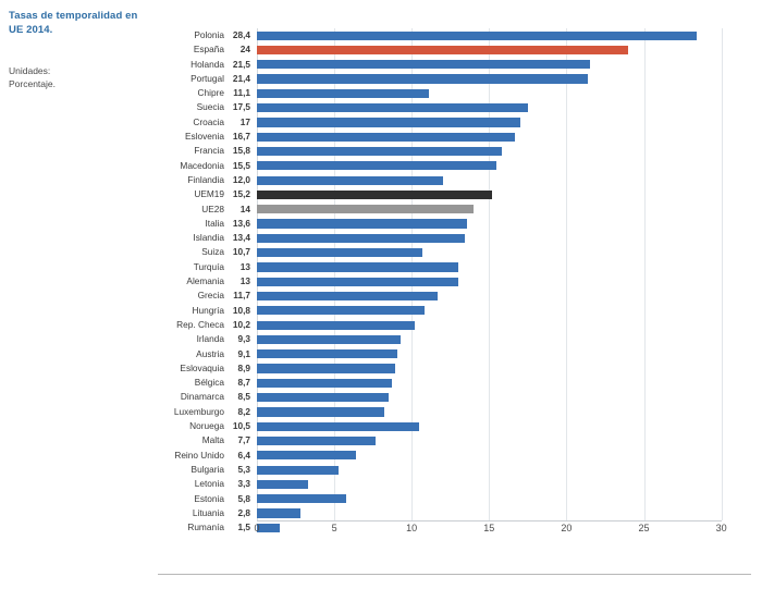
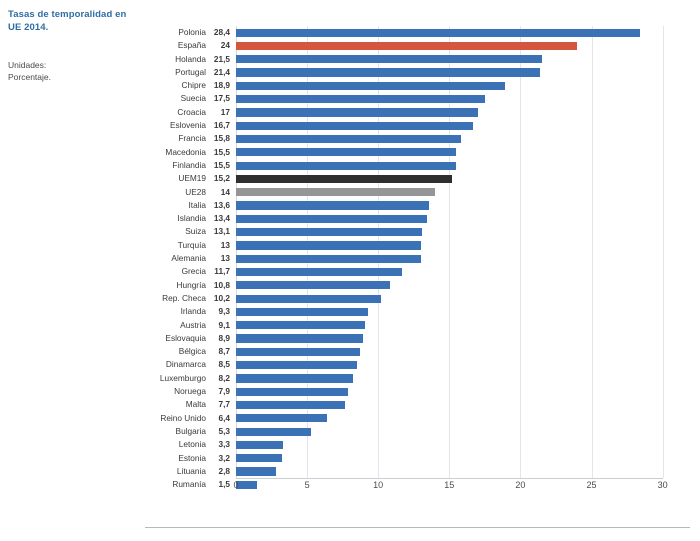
Chipre: 11,1 -> 18,9
Finlandia: 12,0 -> 15,5
Suiza: 10,7 -> 13,1
Noruega: 10,5 -> 7,9
Estonia: 5,8 -> 3,2
